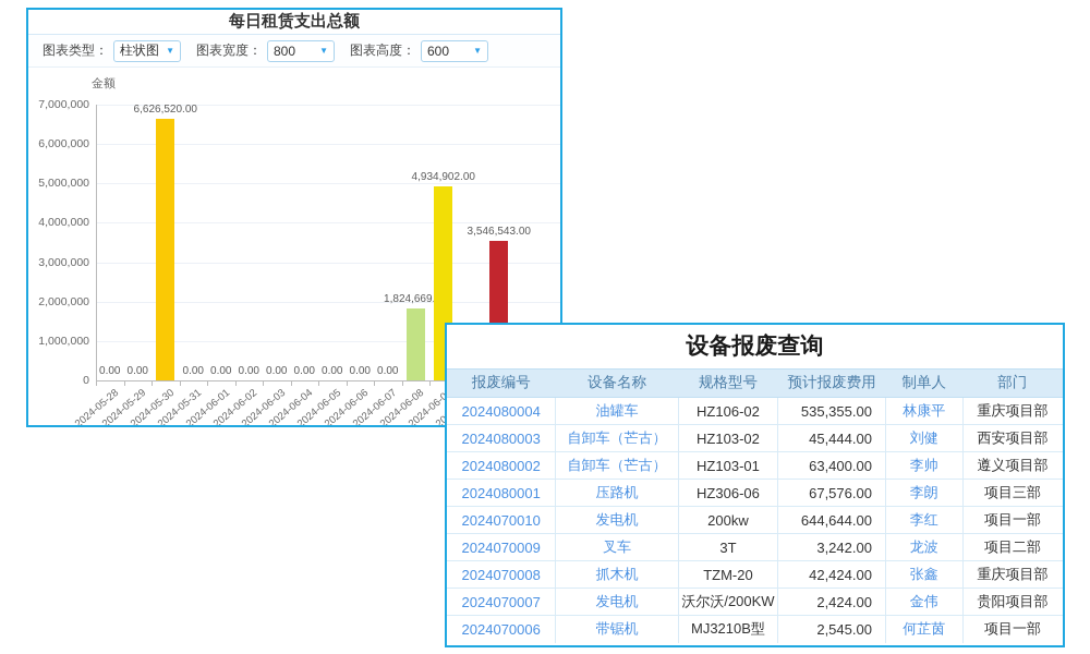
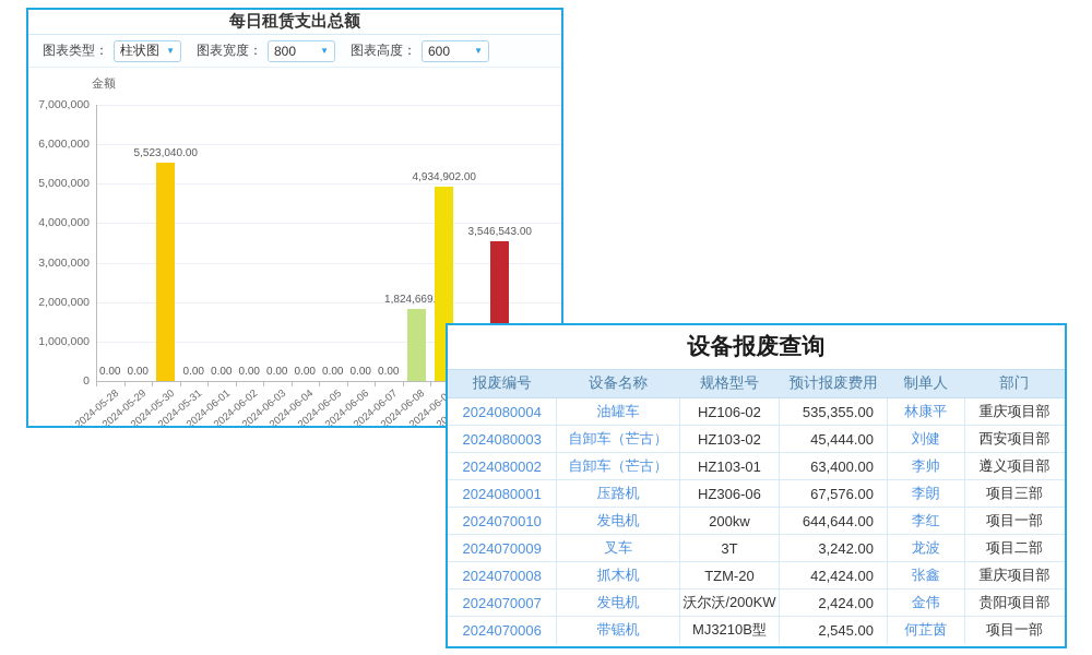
2024-05-30: 6,626,520.00 -> 5,523,040.00
